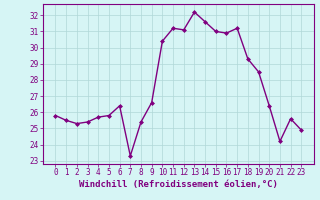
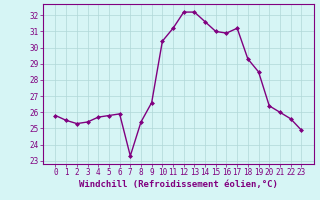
6: 26.4 -> 25.9
12: 31.1 -> 32.2
21: 24.2 -> 26.0
